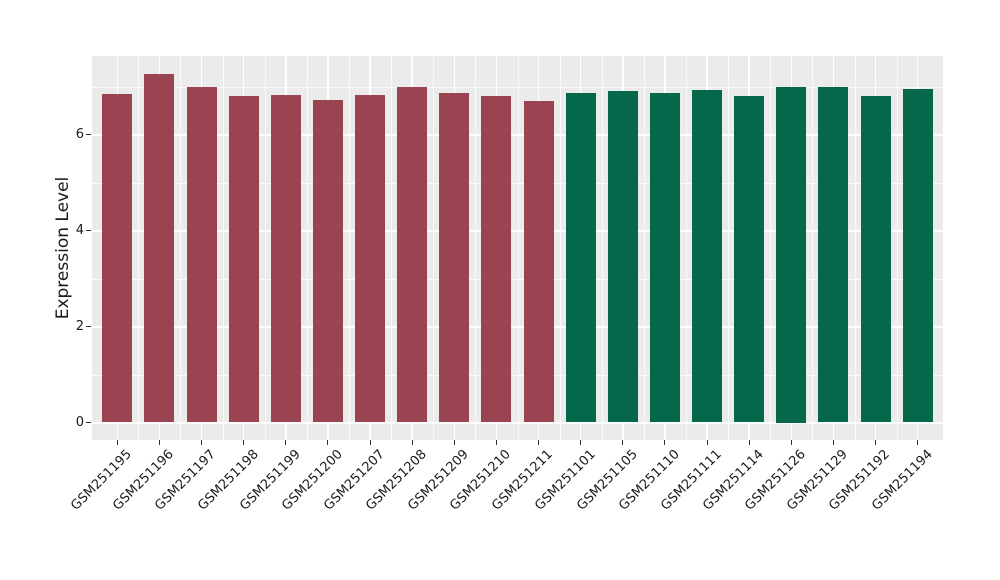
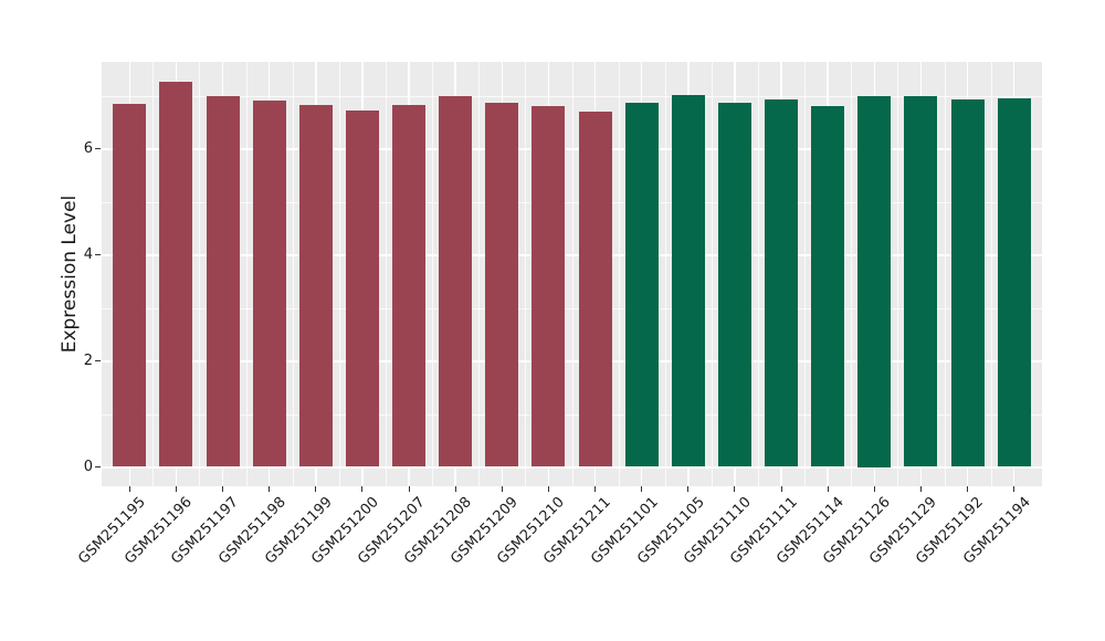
GSM251198: 6.8 -> 6.9
GSM251105: 6.9 -> 7.0
GSM251192: 6.8 -> 6.9
